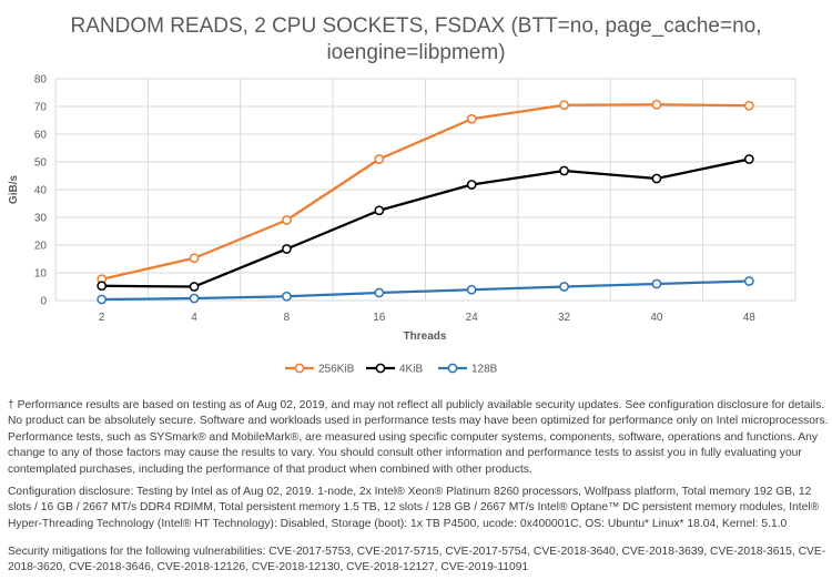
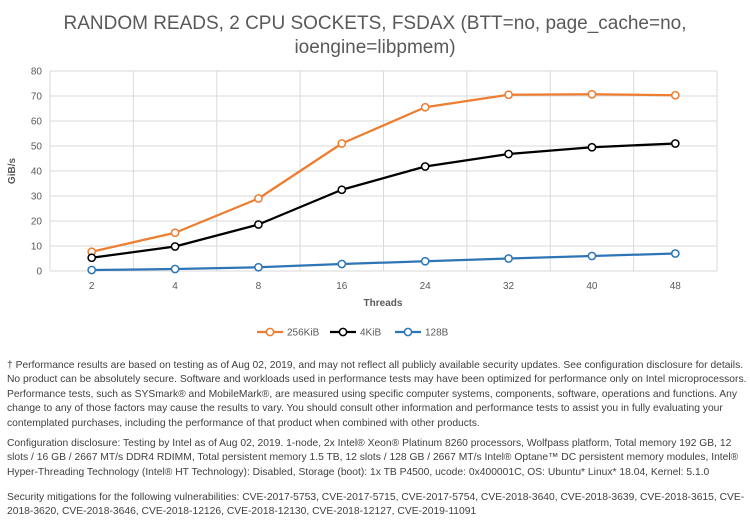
4KiB/4: 5 -> 10
4KiB/40: 44 -> 50
